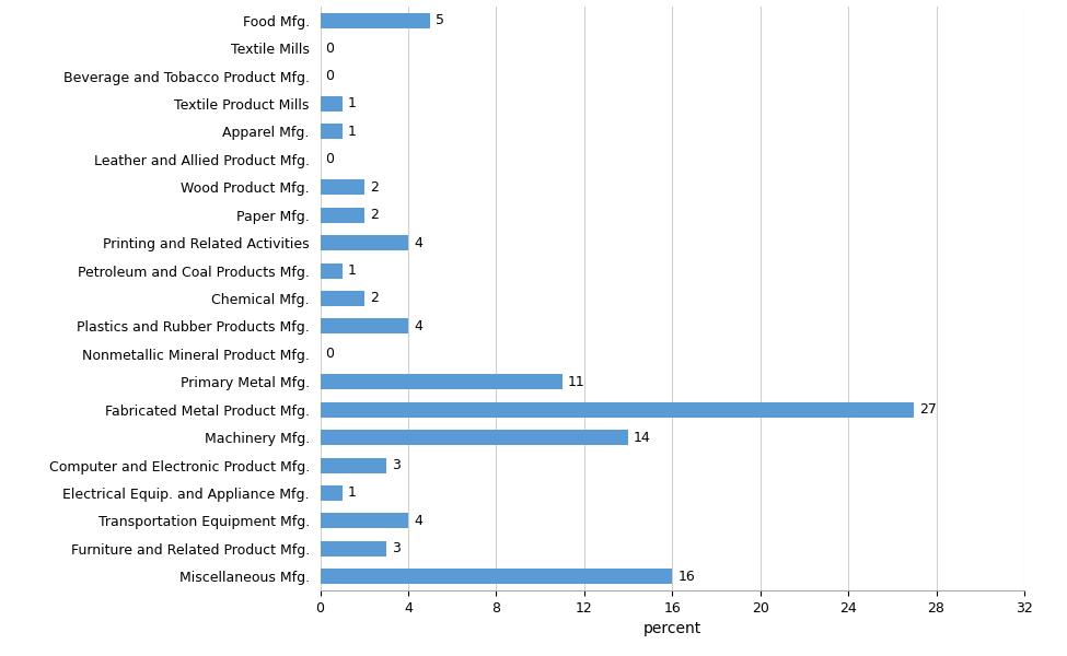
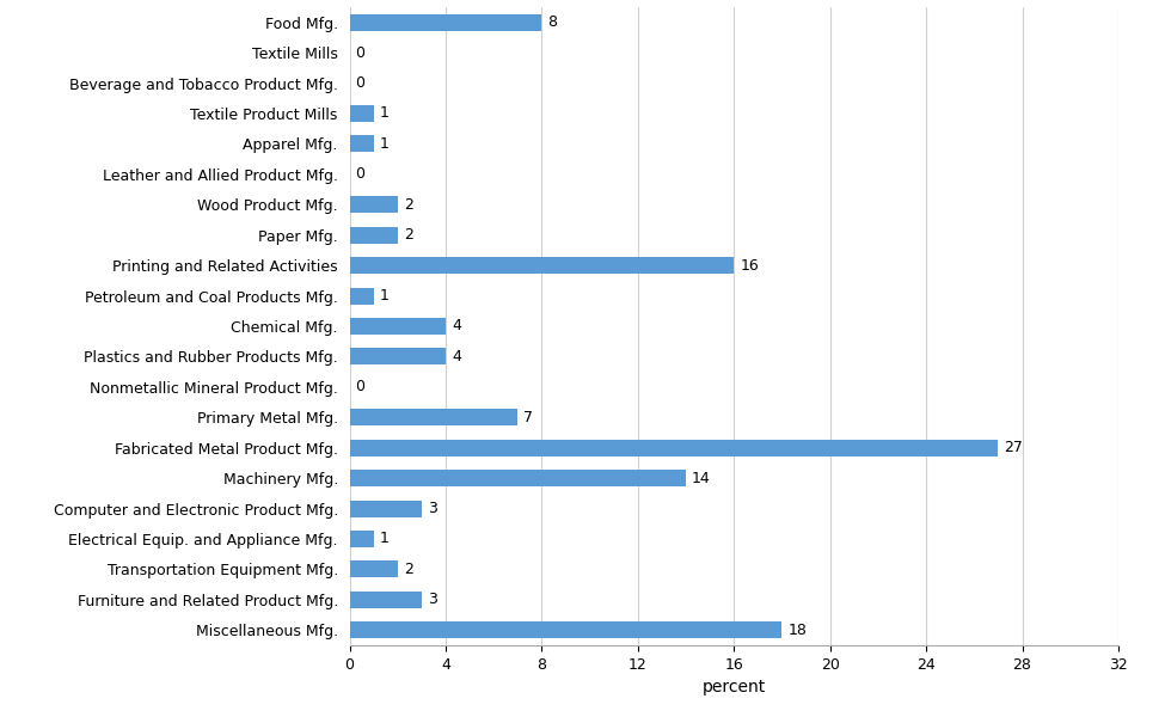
Food Mfg.: 5 -> 8
Printing and Related Activities: 4 -> 16
Chemical Mfg.: 2 -> 4
Primary Metal Mfg.: 11 -> 7
Transportation Equipment Mfg.: 4 -> 2
Miscellaneous Mfg.: 16 -> 18
